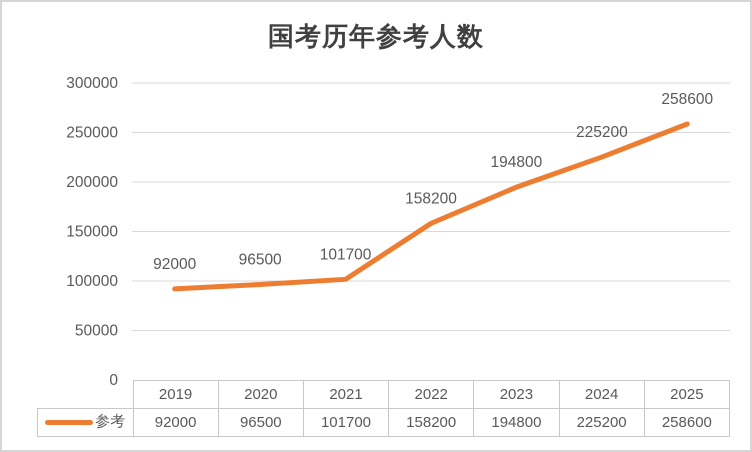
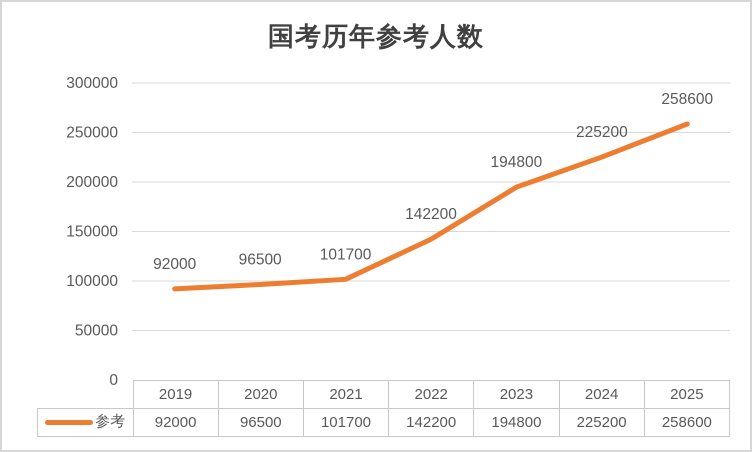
2022: 158200 -> 142200
